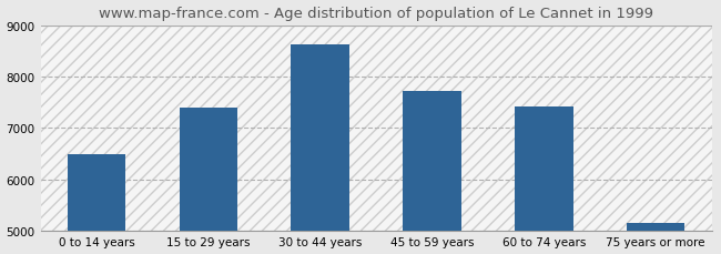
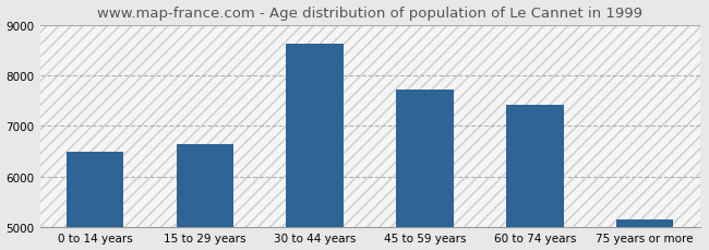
15 to 29 years: 7400 -> 6650
